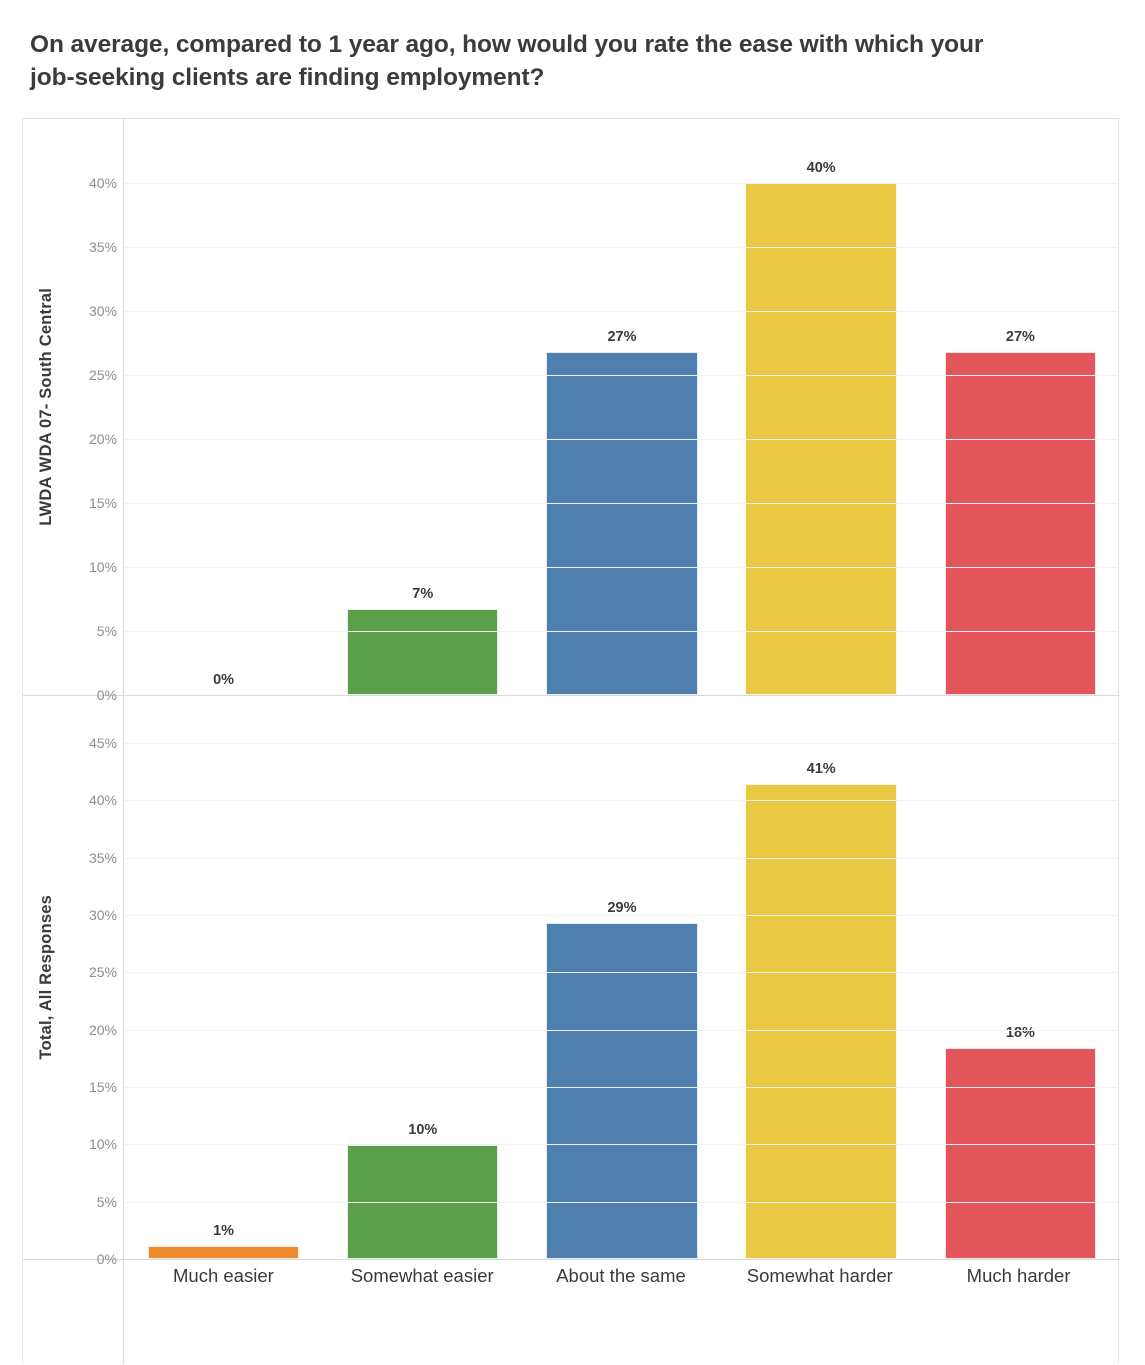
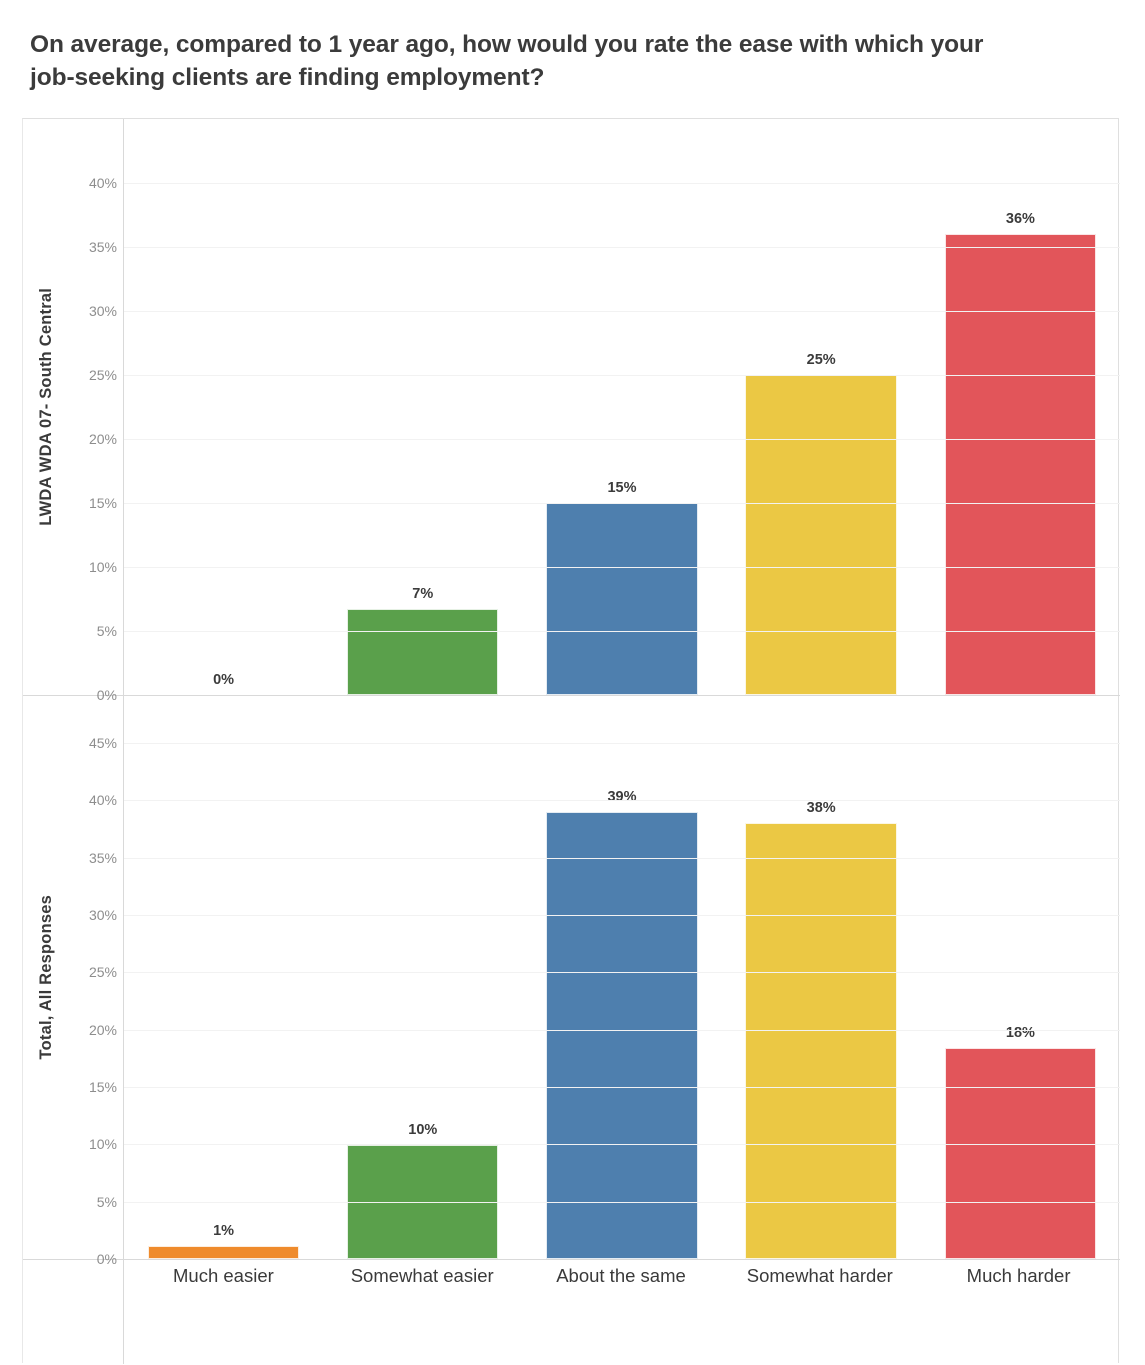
LWDA WDA 07- South Central/About the same: 27% -> 15%
LWDA WDA 07- South Central/Somewhat harder: 40% -> 25%
LWDA WDA 07- South Central/Much harder: 27% -> 36%
Total, All Responses/About the same: 29% -> 39%
Total, All Responses/Somewhat harder: 41% -> 38%
